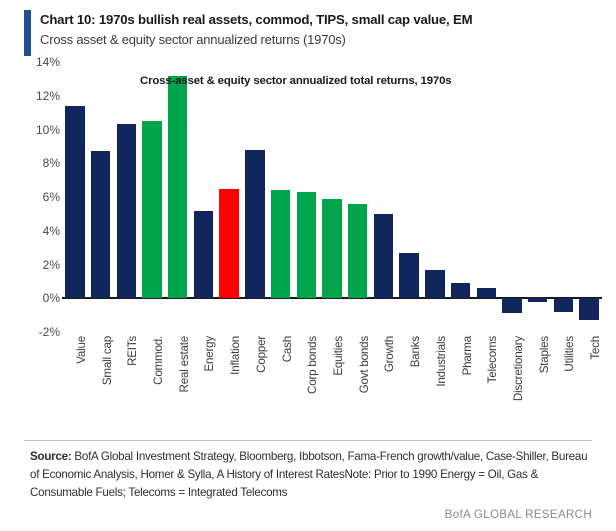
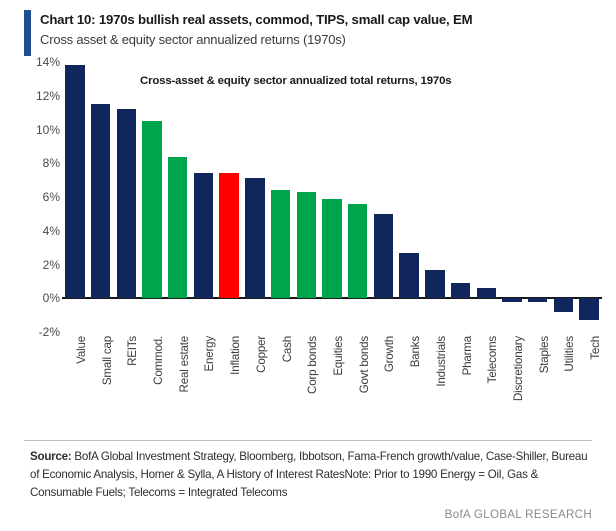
Value: 11.4% -> 13.8%
Small cap: 8.7% -> 11.5%
REITs: 10.3% -> 11.2%
Real estate: 13.2% -> 8.4%
Energy: 5.2% -> 7.4%
Inflation: 6.5% -> 7.4%
Copper: 8.8% -> 7.1%
Discretionary: -0.9% -> -0.2%
